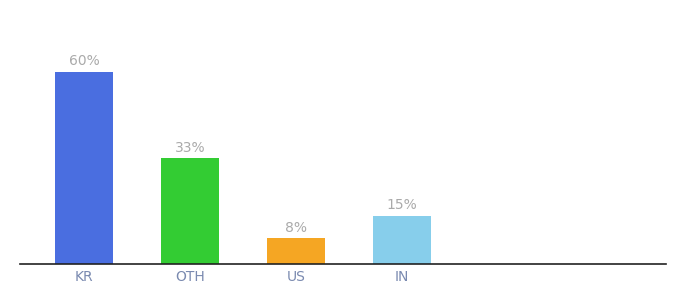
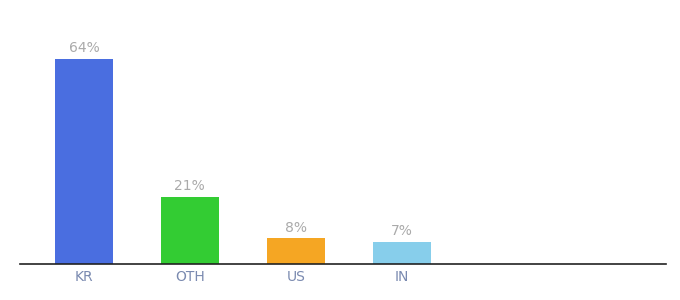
KR: 60% -> 64%
OTH: 33% -> 21%
IN: 15% -> 7%
